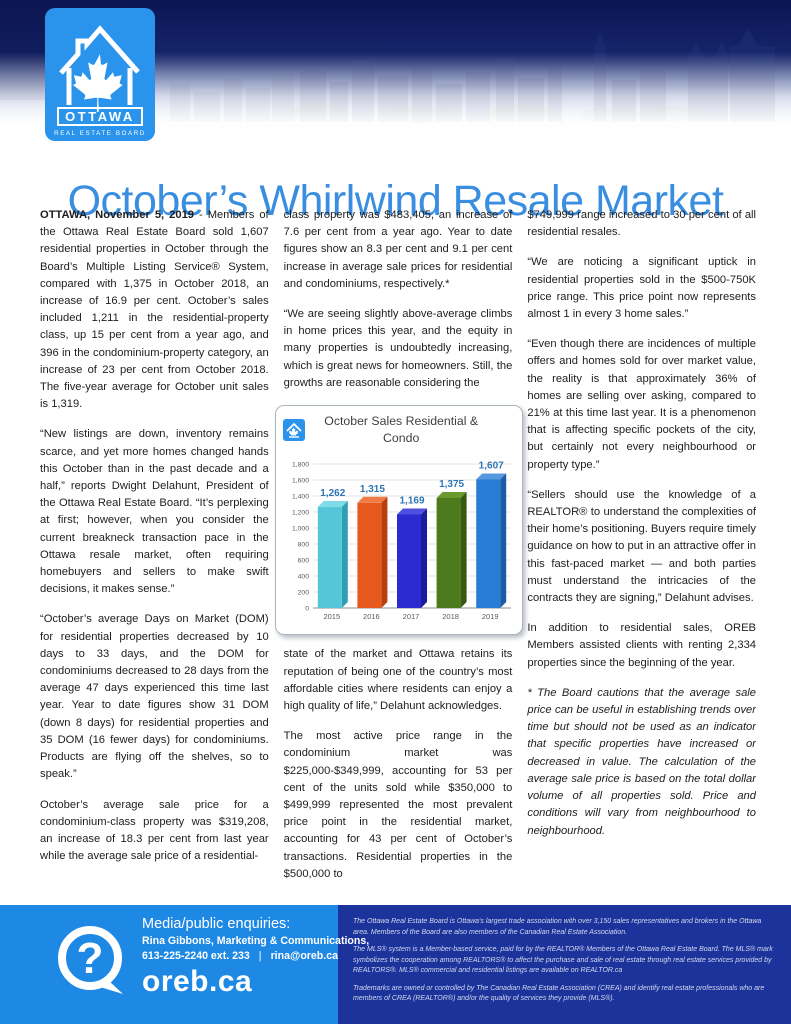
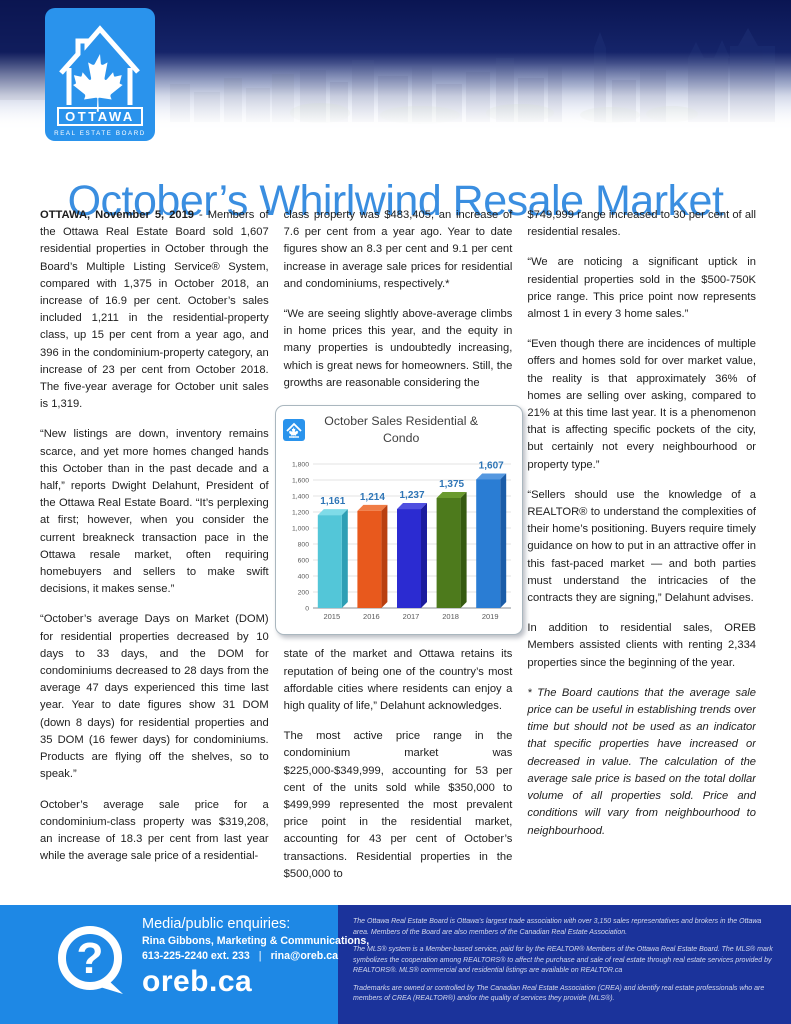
2015: 1,262 -> 1,161
2016: 1,315 -> 1,214
2017: 1,169 -> 1,237
